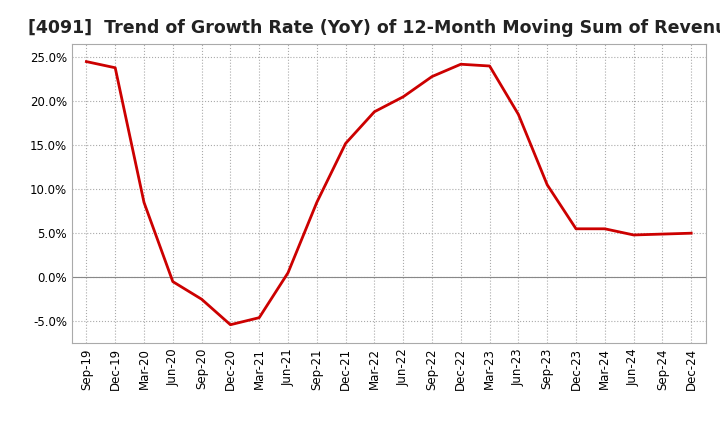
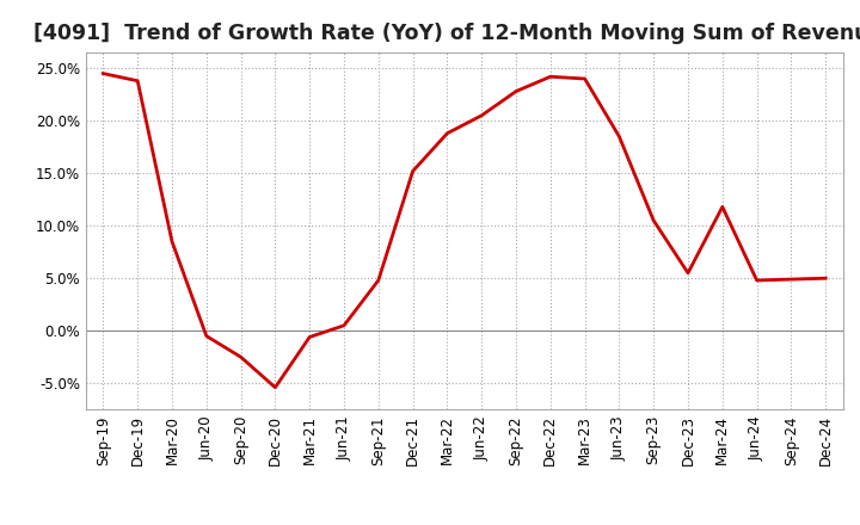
Mar-21: -4.6% -> -0.6%
Sep-21: 8.5% -> 4.8%
Mar-24: 5.5% -> 11.8%
